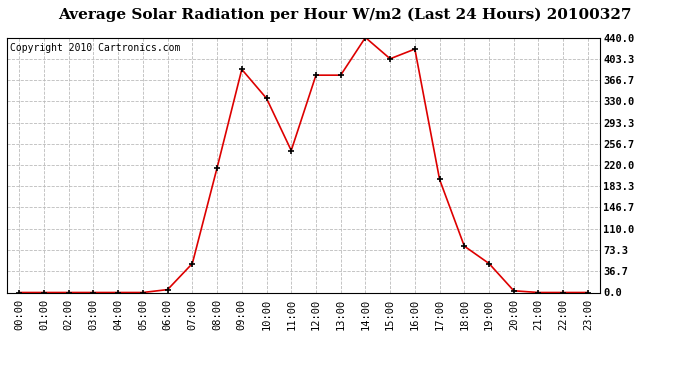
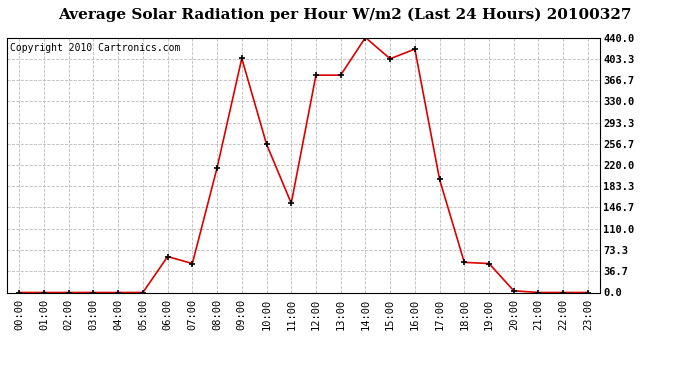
06:00: 5 -> 62
09:00: 385 -> 404
10:00: 335 -> 256
11:00: 245 -> 154
18:00: 80 -> 52
